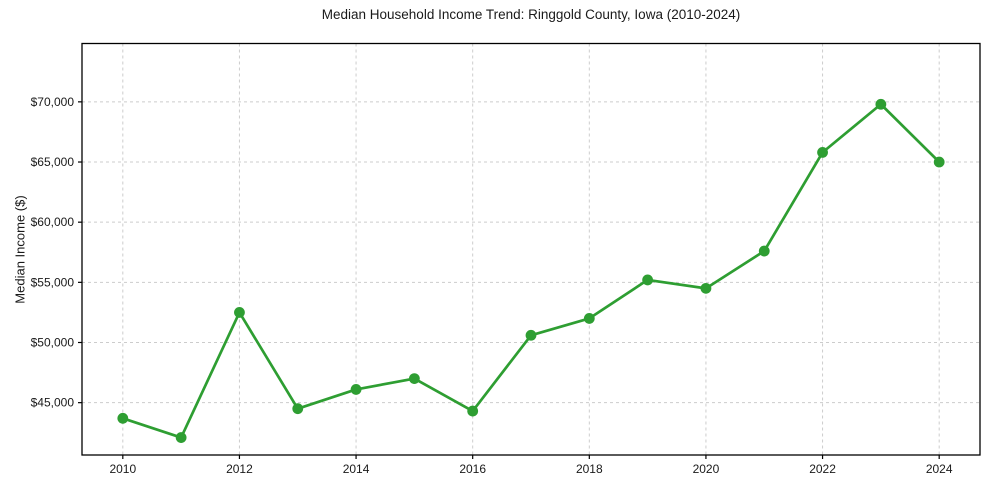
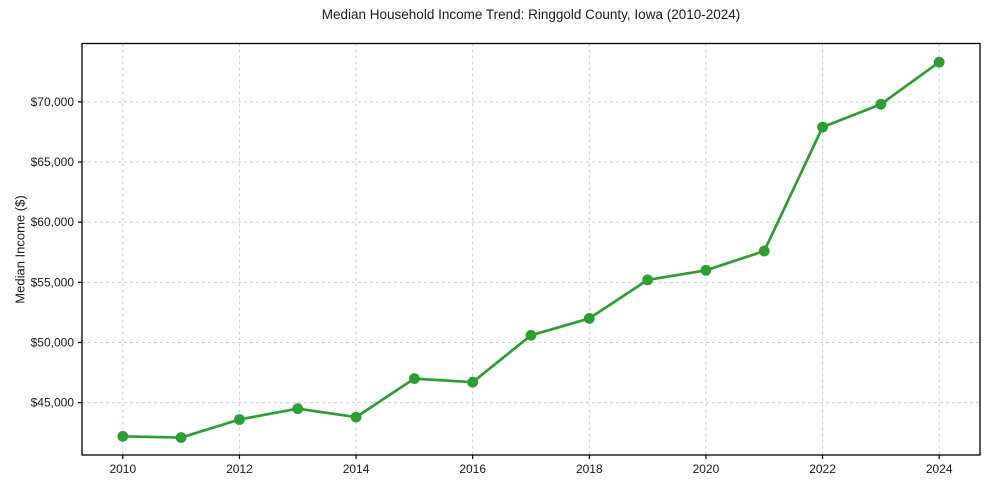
2010: $43700 -> $42200
2012: $52500 -> $43600
2014: $46100 -> $43800
2016: $44300 -> $46700
2020: $54500 -> $56000
2022: $65800 -> $67900
2024: $65000 -> $73300
